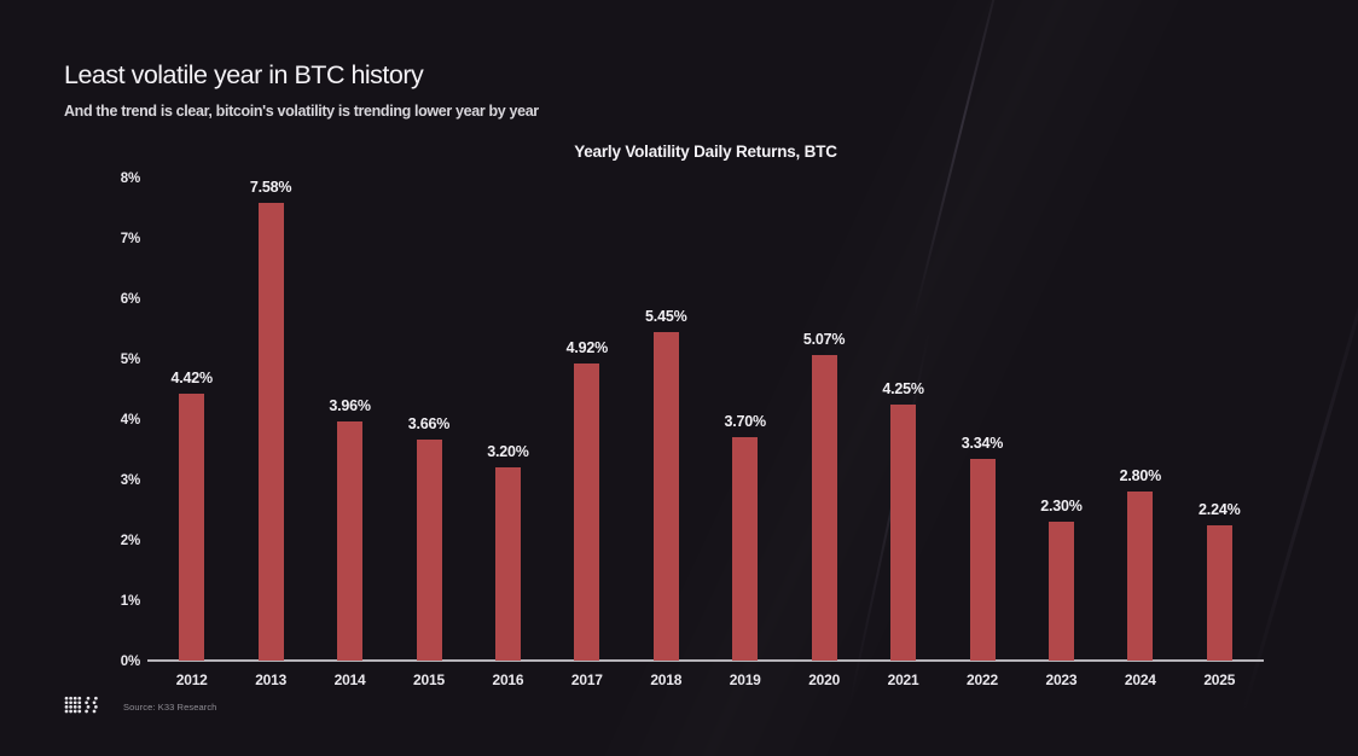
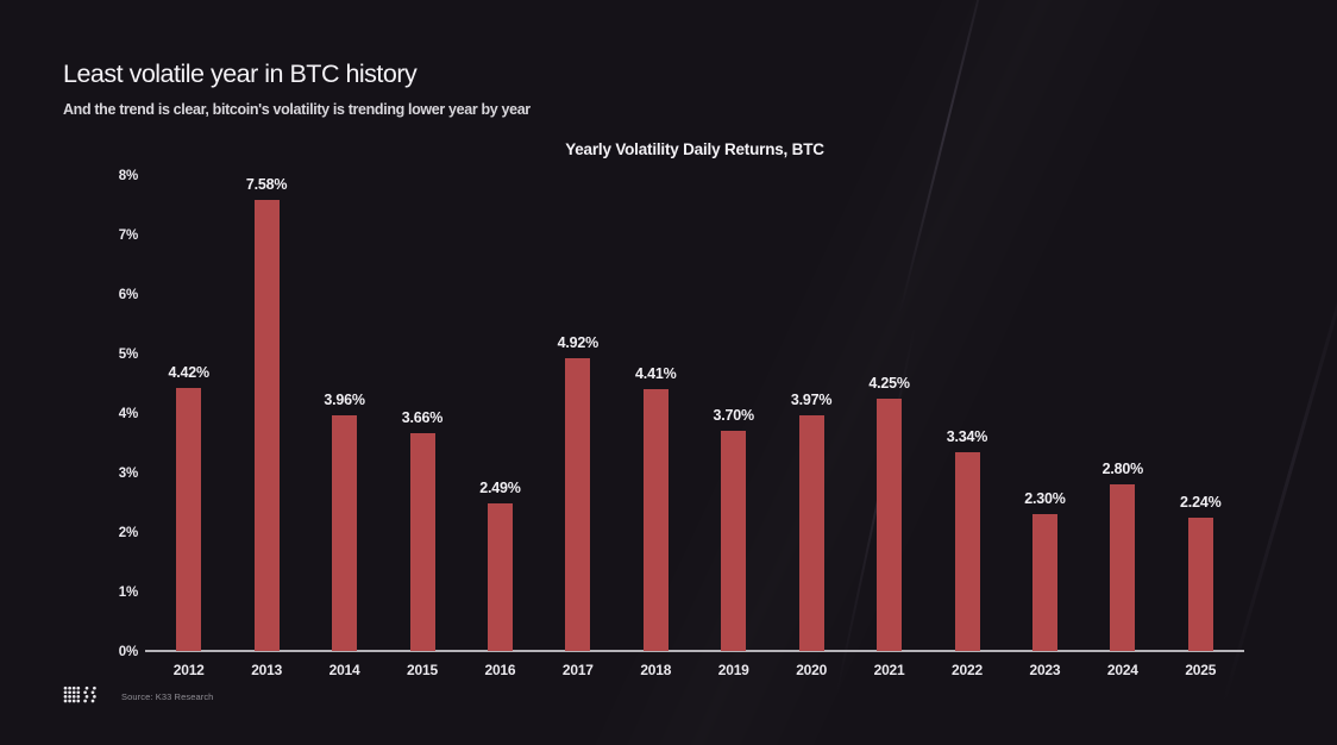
2016: 3.20% -> 2.49%
2018: 5.45% -> 4.41%
2020: 5.07% -> 3.97%
